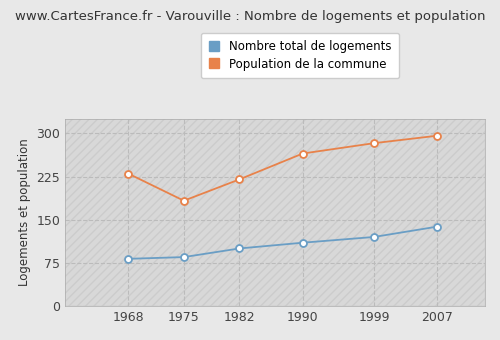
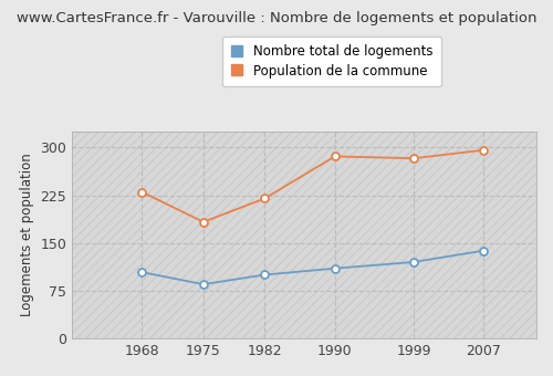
Nombre total de logements/1968: 82 -> 104
Population de la commune/1990: 265 -> 286
